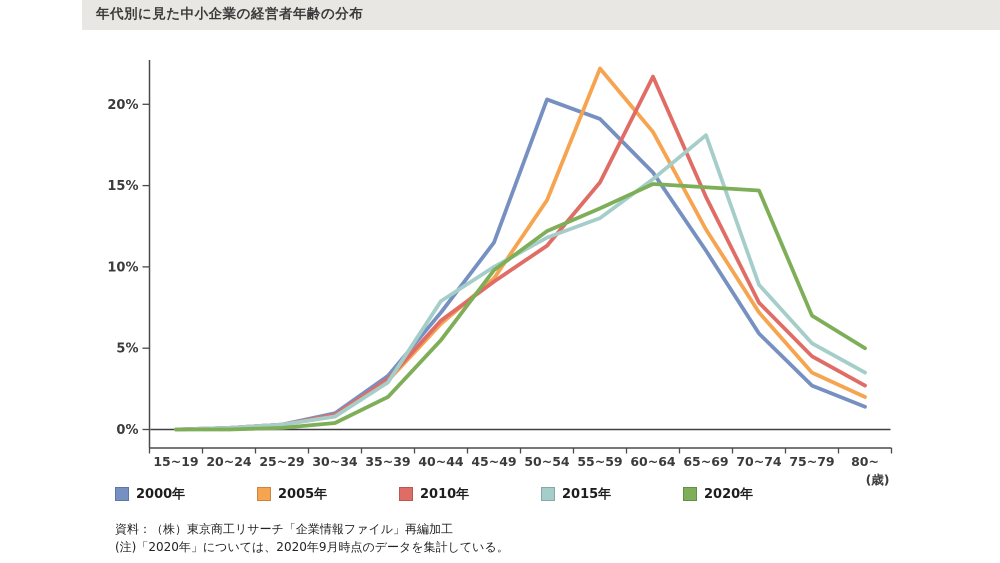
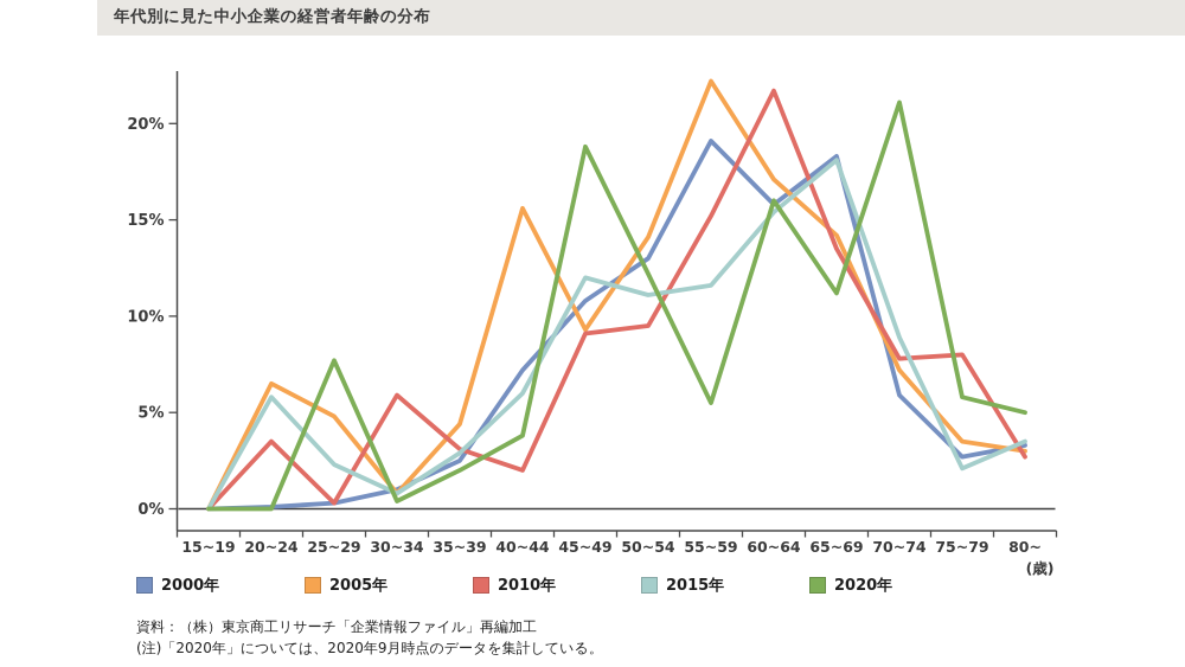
2005年/20~24: 0.1% -> 6.5%
2010年/20~24: 0.1% -> 3.5%
2015年/20~24: 0.1% -> 5.8%
2005年/25~29: 0.3% -> 4.8%
2015年/25~29: 0.3% -> 2.3%
2020年/25~29: 0.1% -> 7.7%
2010年/30~34: 0.9% -> 5.9%
2000年/35~39: 3.3% -> 2.5%
2005年/35~39: 3.0% -> 4.4%
2005年/40~44: 6.5% -> 15.6%
2010年/40~44: 6.7% -> 2.0%
2015年/40~44: 7.9% -> 6.0%
2020年/40~44: 5.5% -> 3.8%
2000年/45~49: 11.5% -> 10.8%
2015年/45~49: 10.0% -> 12.0%
2020年/45~49: 9.8% -> 18.8%
2000年/50~54: 20.3% -> 13.0%
2010年/50~54: 11.3% -> 9.5%
2015年/50~54: 11.8% -> 11.1%
2015年/55~59: 13.0% -> 11.6%
2020年/55~59: 13.6% -> 5.5%
2005年/60~64: 18.3% -> 17.1%
2020年/60~64: 15.1% -> 16.0%
2000年/65~69: 11.0% -> 18.3%
2005年/65~69: 12.3% -> 14.2%
2010年/65~69: 14.3% -> 13.5%
2020年/65~69: 14.9% -> 11.2%
2020年/70~74: 14.7% -> 21.1%
2010年/75~79: 4.5% -> 8.0%
2015年/75~79: 5.3% -> 2.1%
2020年/75~79: 7.0% -> 5.8%
2000年/80~: 1.4% -> 3.3%
2005年/80~: 2.0% -> 3.0%
